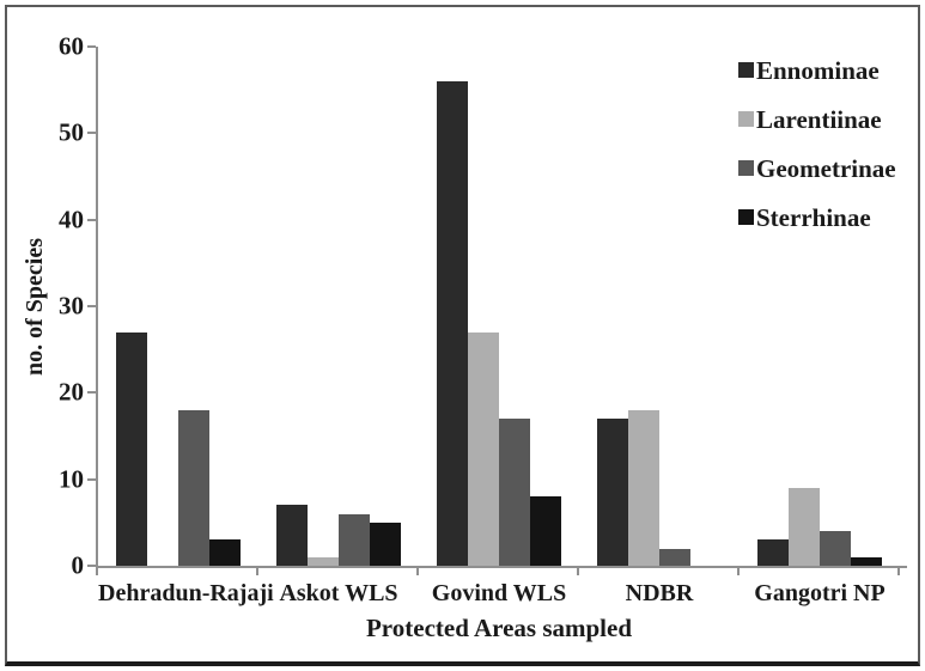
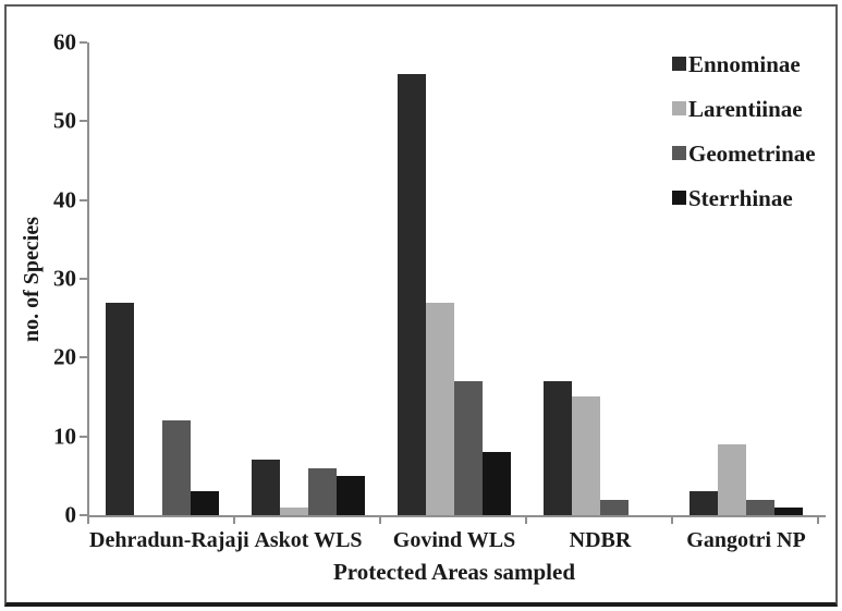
Geometrinae/Dehradun-Rajaji: 18 -> 12
Larentiinae/NDBR: 18 -> 15
Geometrinae/Gangotri NP: 4 -> 2
